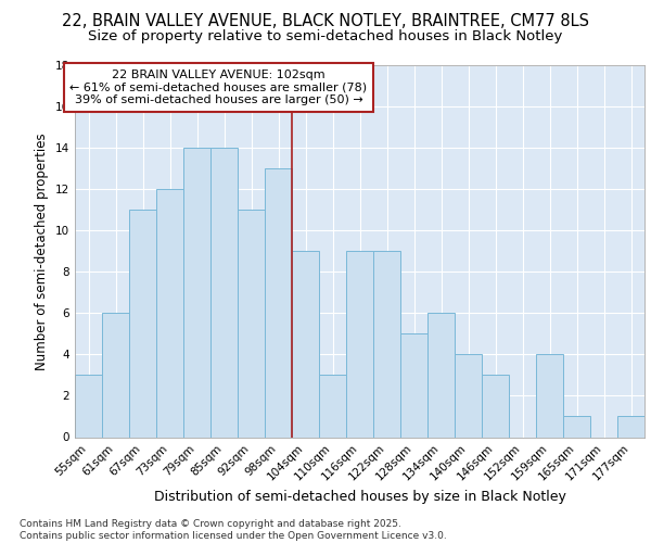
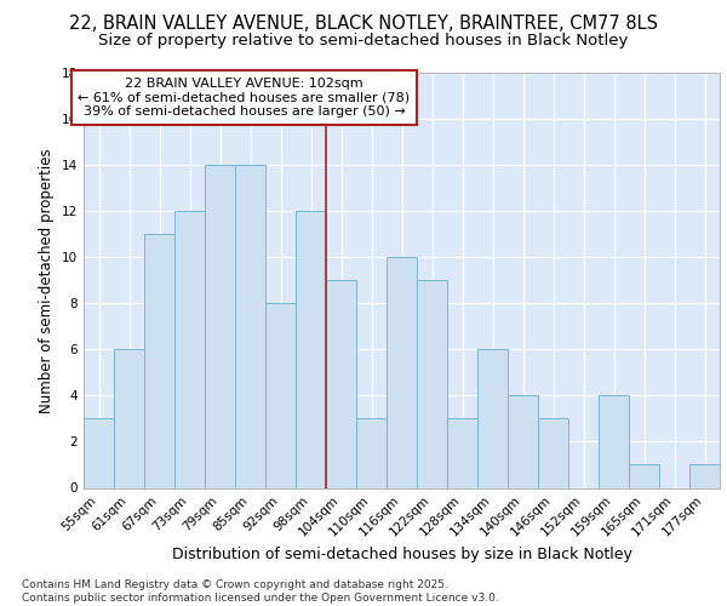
92sqm: 11 -> 8
98sqm: 13 -> 12
116sqm: 9 -> 10
128sqm: 5 -> 3
